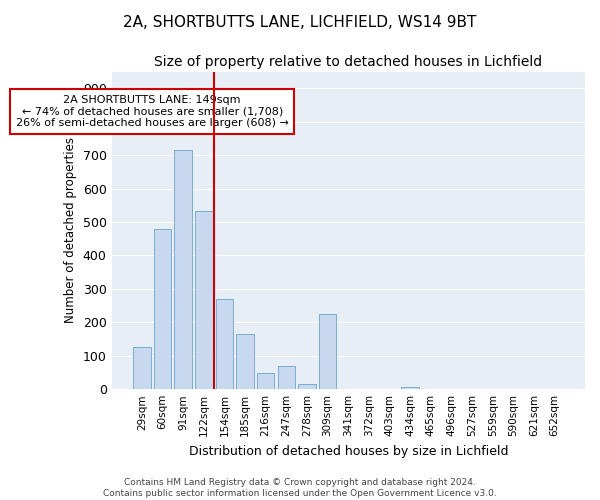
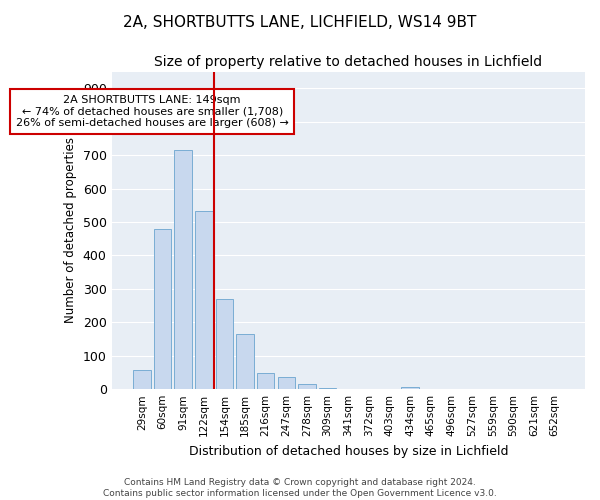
29sqm: 125 -> 57
247sqm: 70 -> 35
309sqm: 225 -> 5
